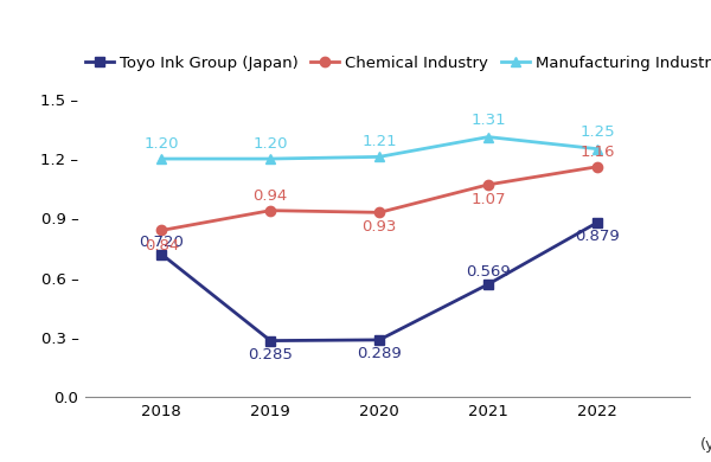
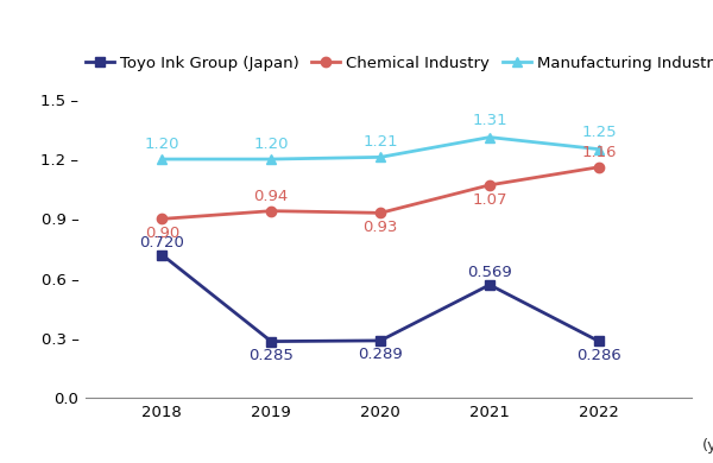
Chemical Industry/2018: 0.84 – -> 0.90 –
Toyo Ink Group (Japan)/2022: 0.879 -> 0.286
